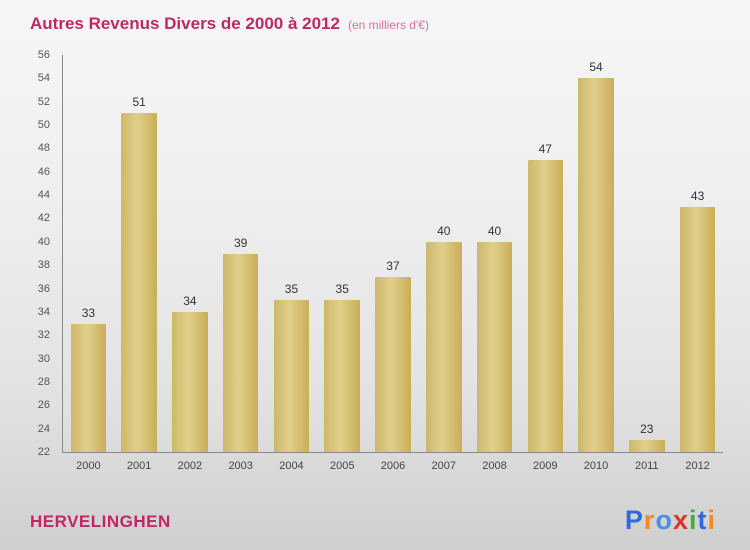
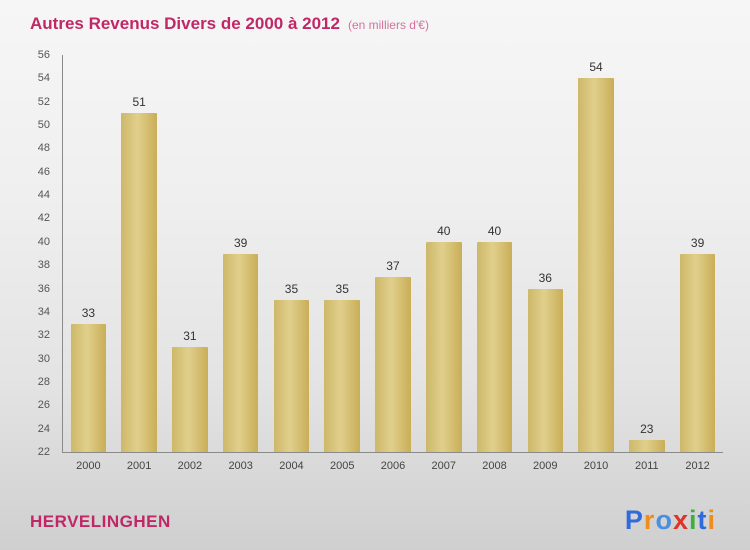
2002: 34 -> 31
2009: 47 -> 36
2012: 43 -> 39
